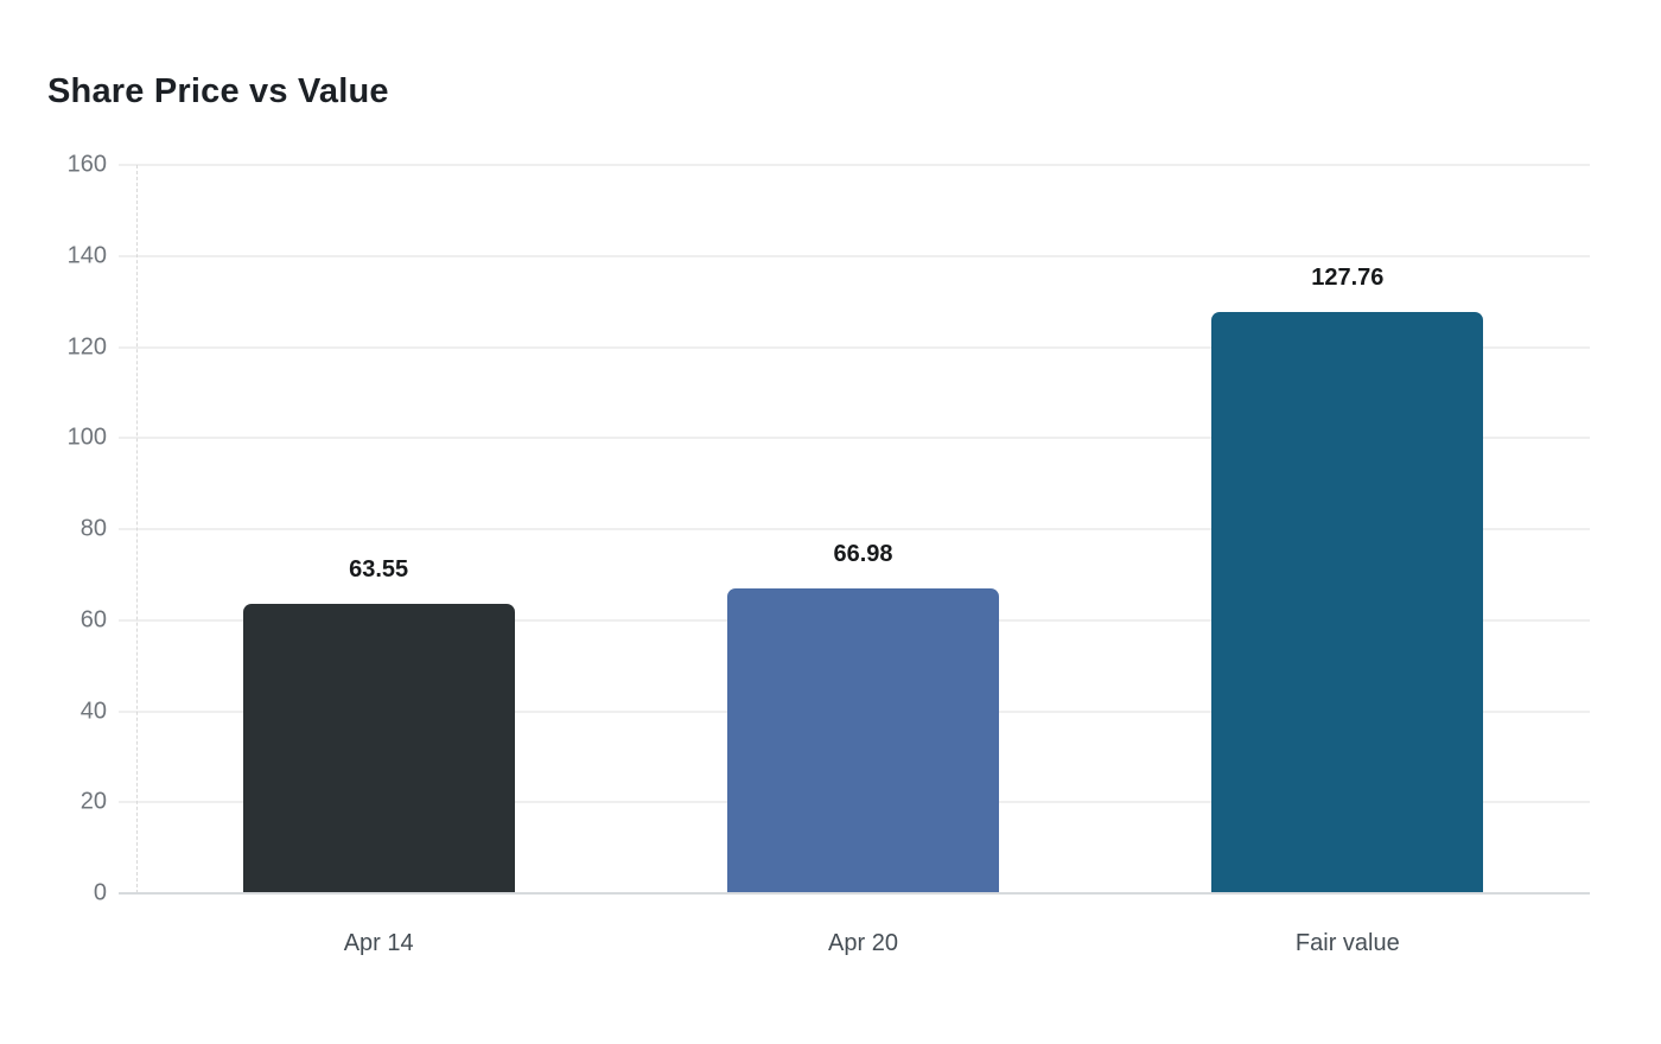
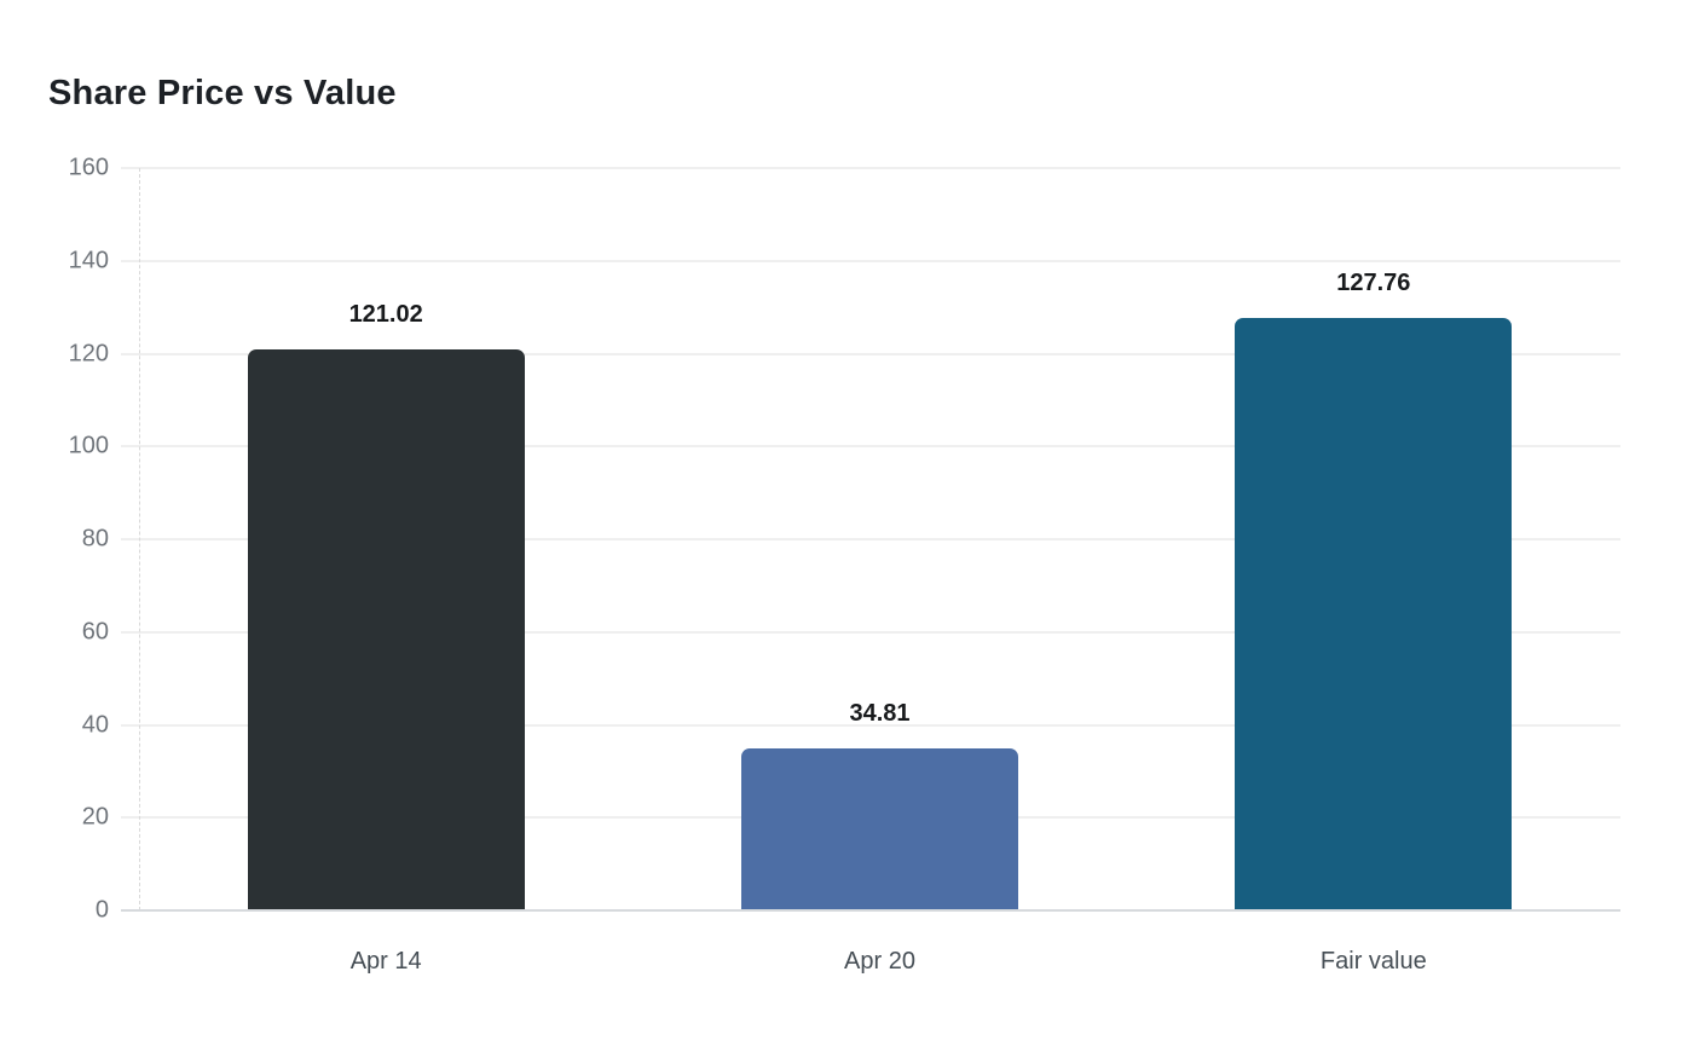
Apr 14: 63.55 -> 121.02
Apr 20: 66.98 -> 34.81
